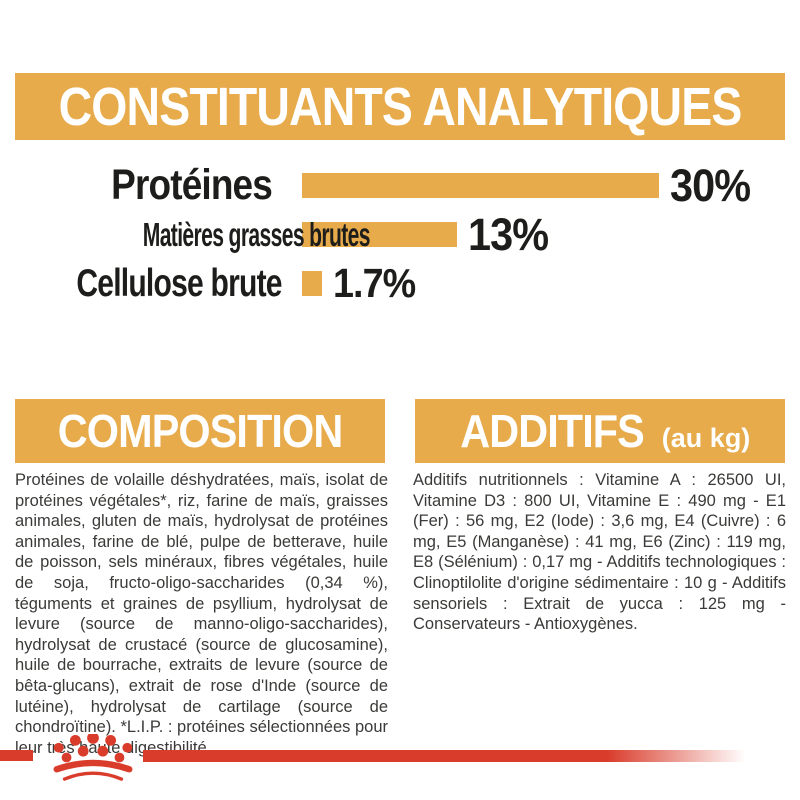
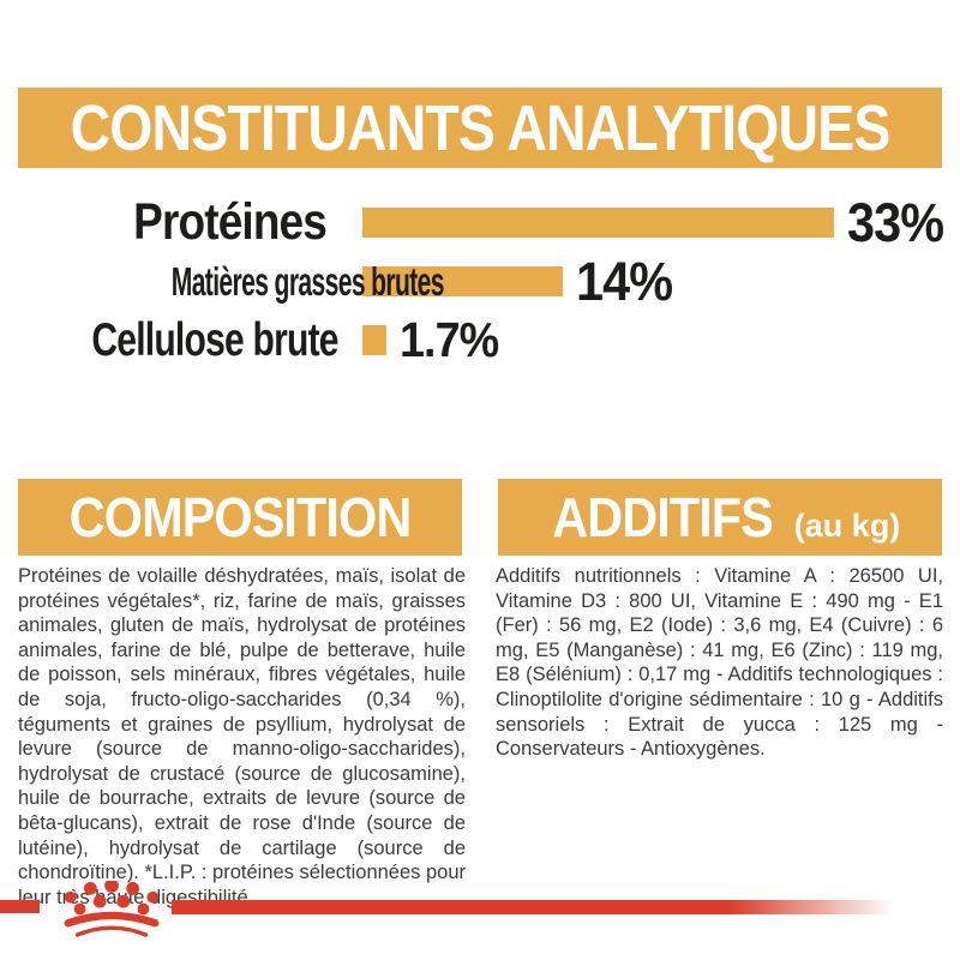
Protéines: 30% -> 33%
Matières grasses brutes: 13% -> 14%
